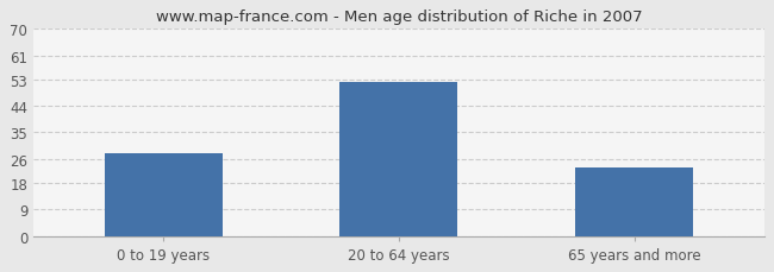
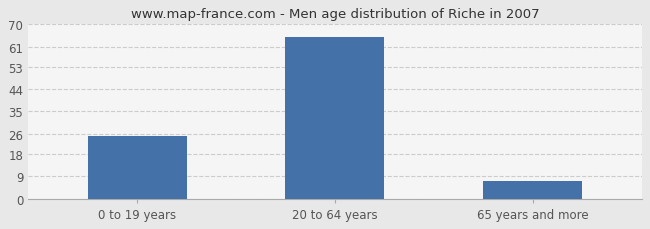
0 to 19 years: 28 -> 25
20 to 64 years: 52 -> 65
65 years and more: 23 -> 7
